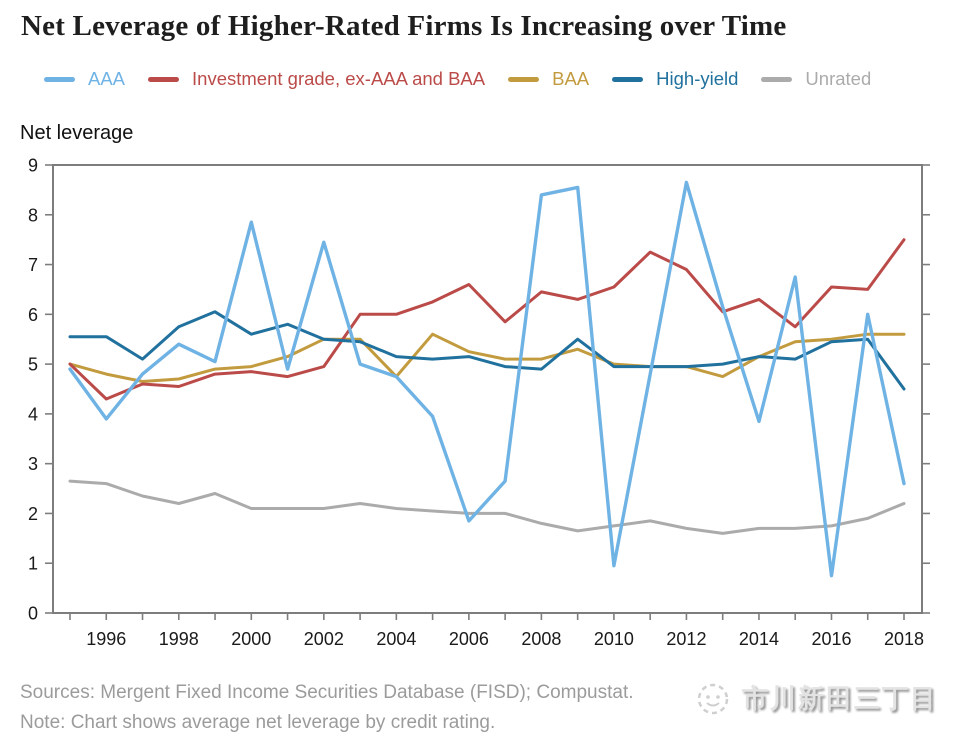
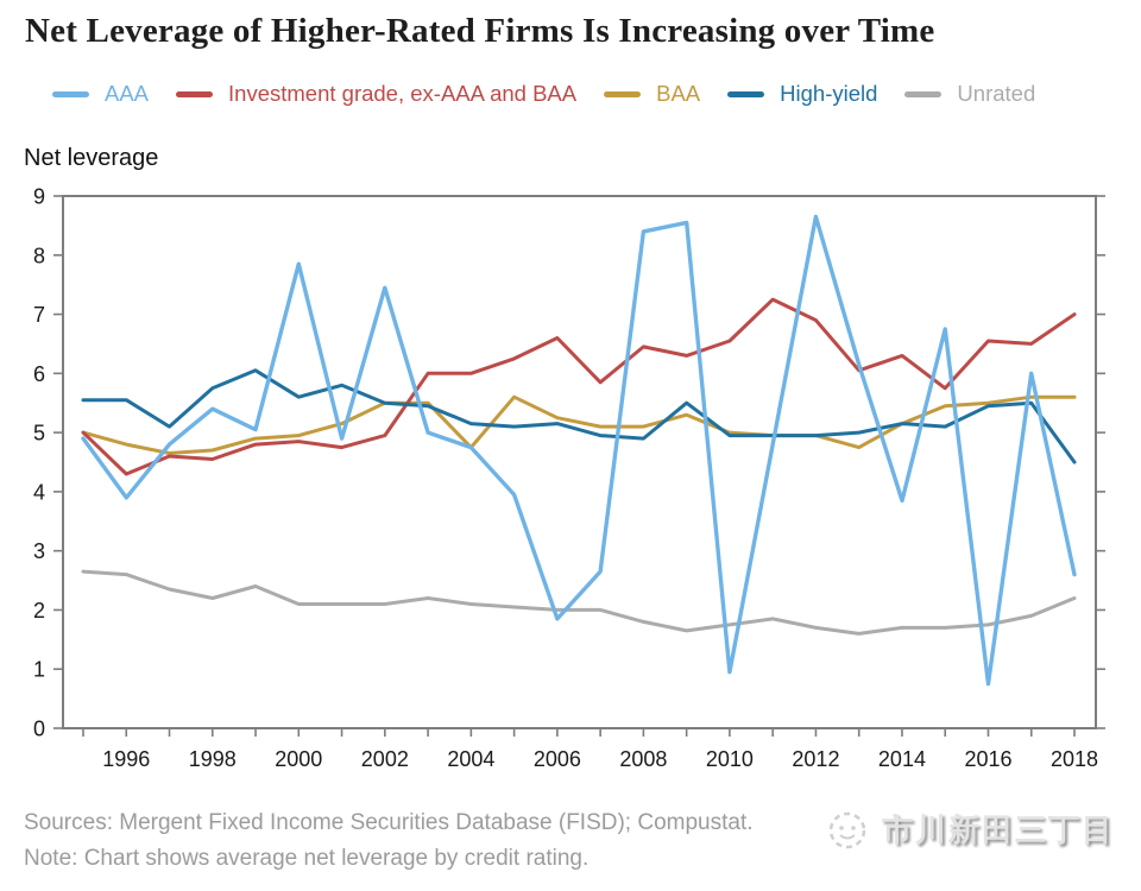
Investment grade, ex-AAA and BAA/2018: 7.5 -> 7.0
